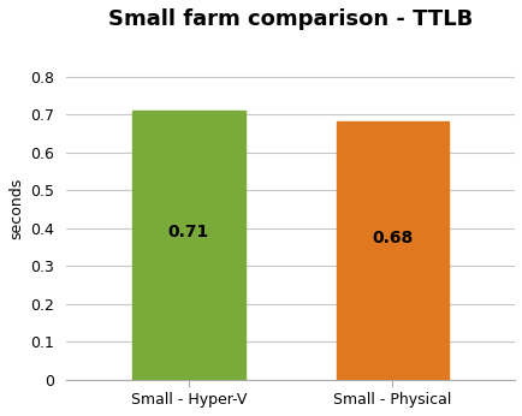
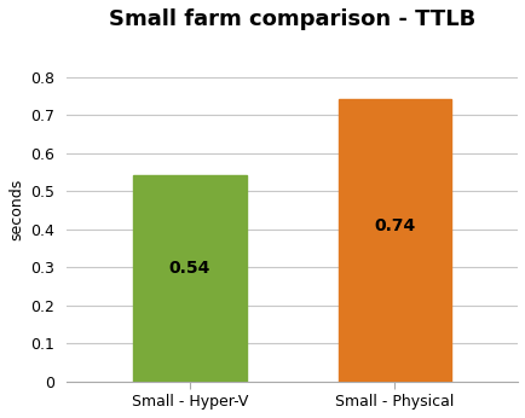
Small - Hyper-V: 0.71 -> 0.54
Small - Physical: 0.68 -> 0.74
